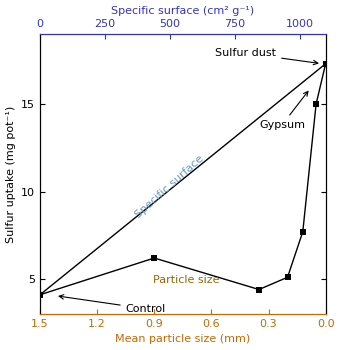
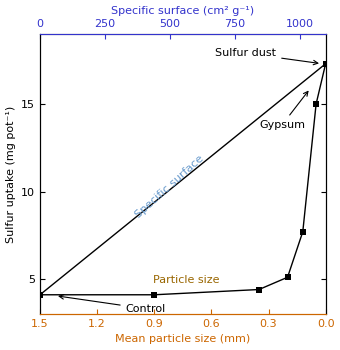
0.9: 6.2 -> 4.1
